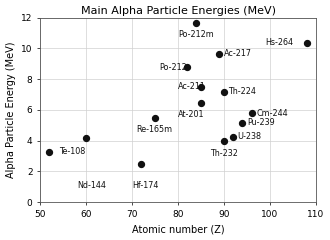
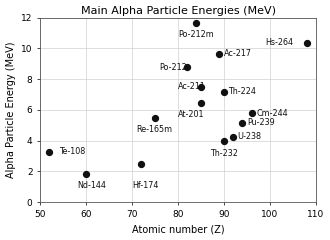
60: 4.2 -> 1.8
